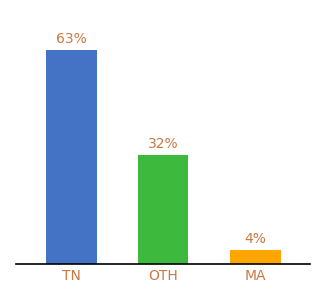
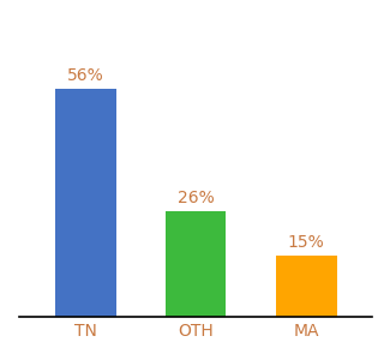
TN: 63% -> 56%
OTH: 32% -> 26%
MA: 4% -> 15%
